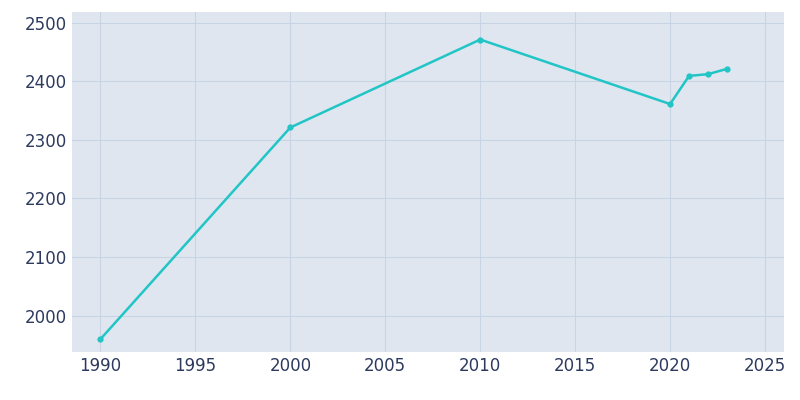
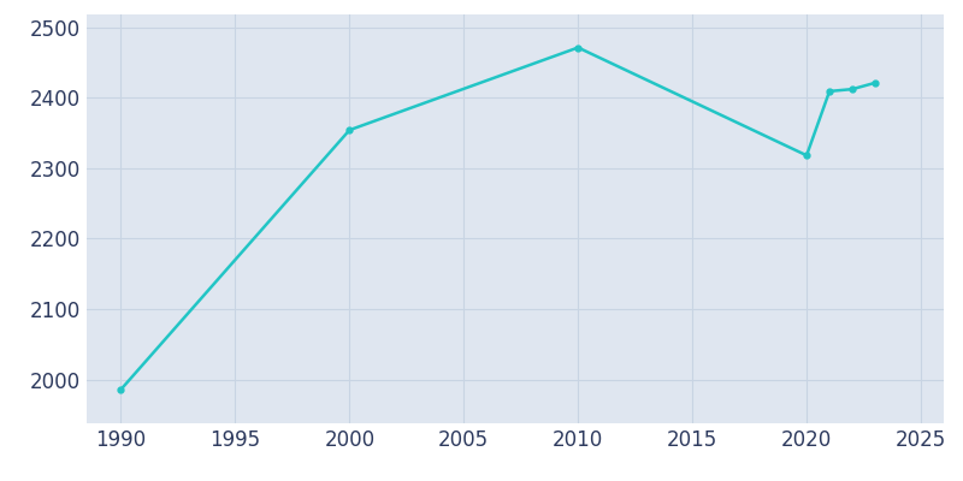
1990: 1960 -> 1986
2000: 2321 -> 2354
2020: 2361 -> 2318
